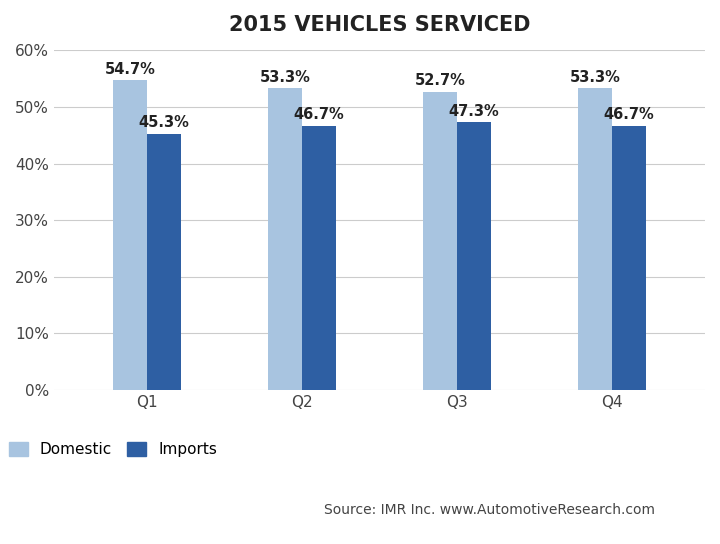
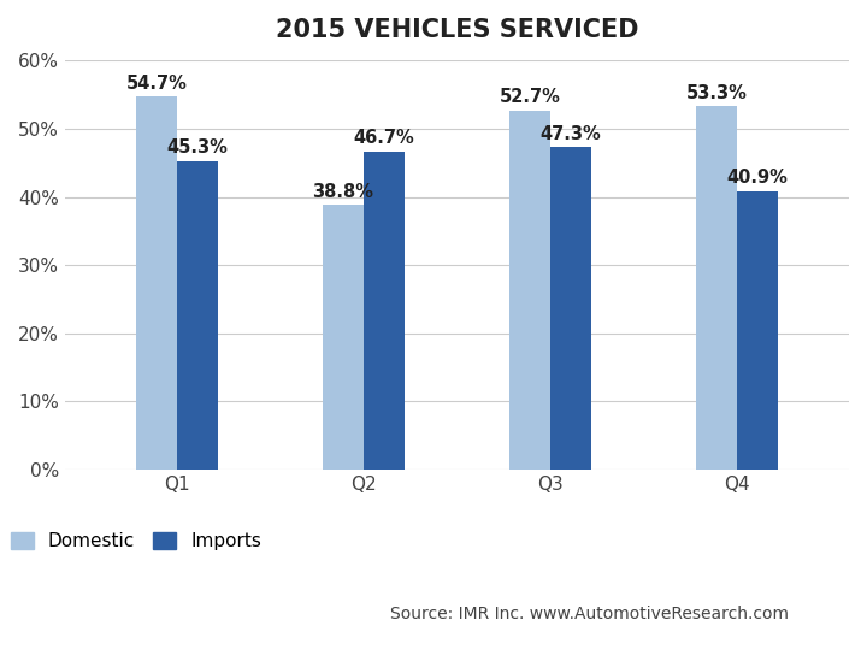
Domestic/Q2: 53.3% -> 38.8%
Imports/Q4: 46.7% -> 40.9%
